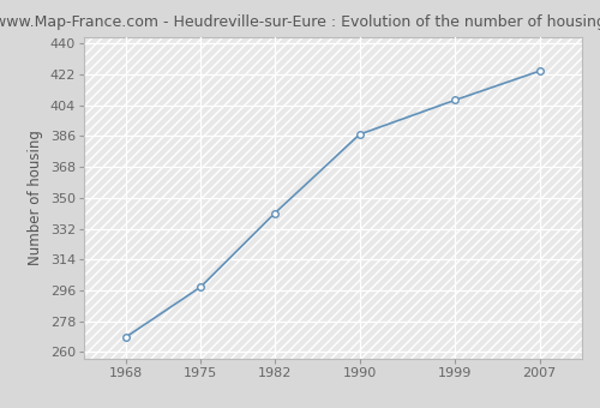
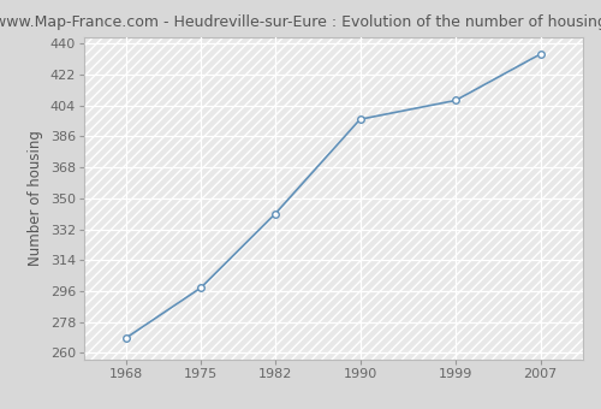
1990: 387 -> 396
2007: 424 -> 434
